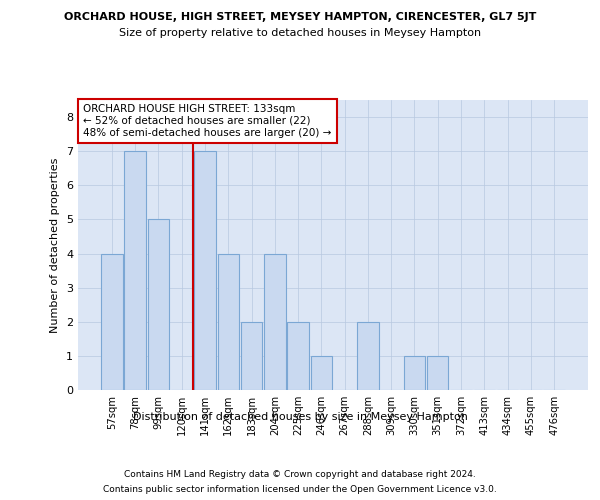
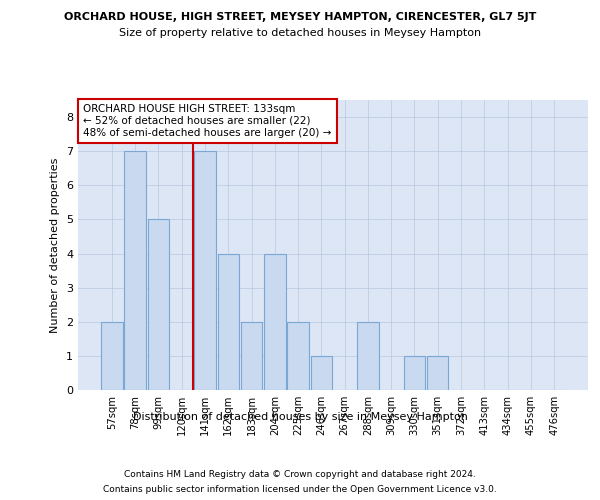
57sqm: 4 -> 2
